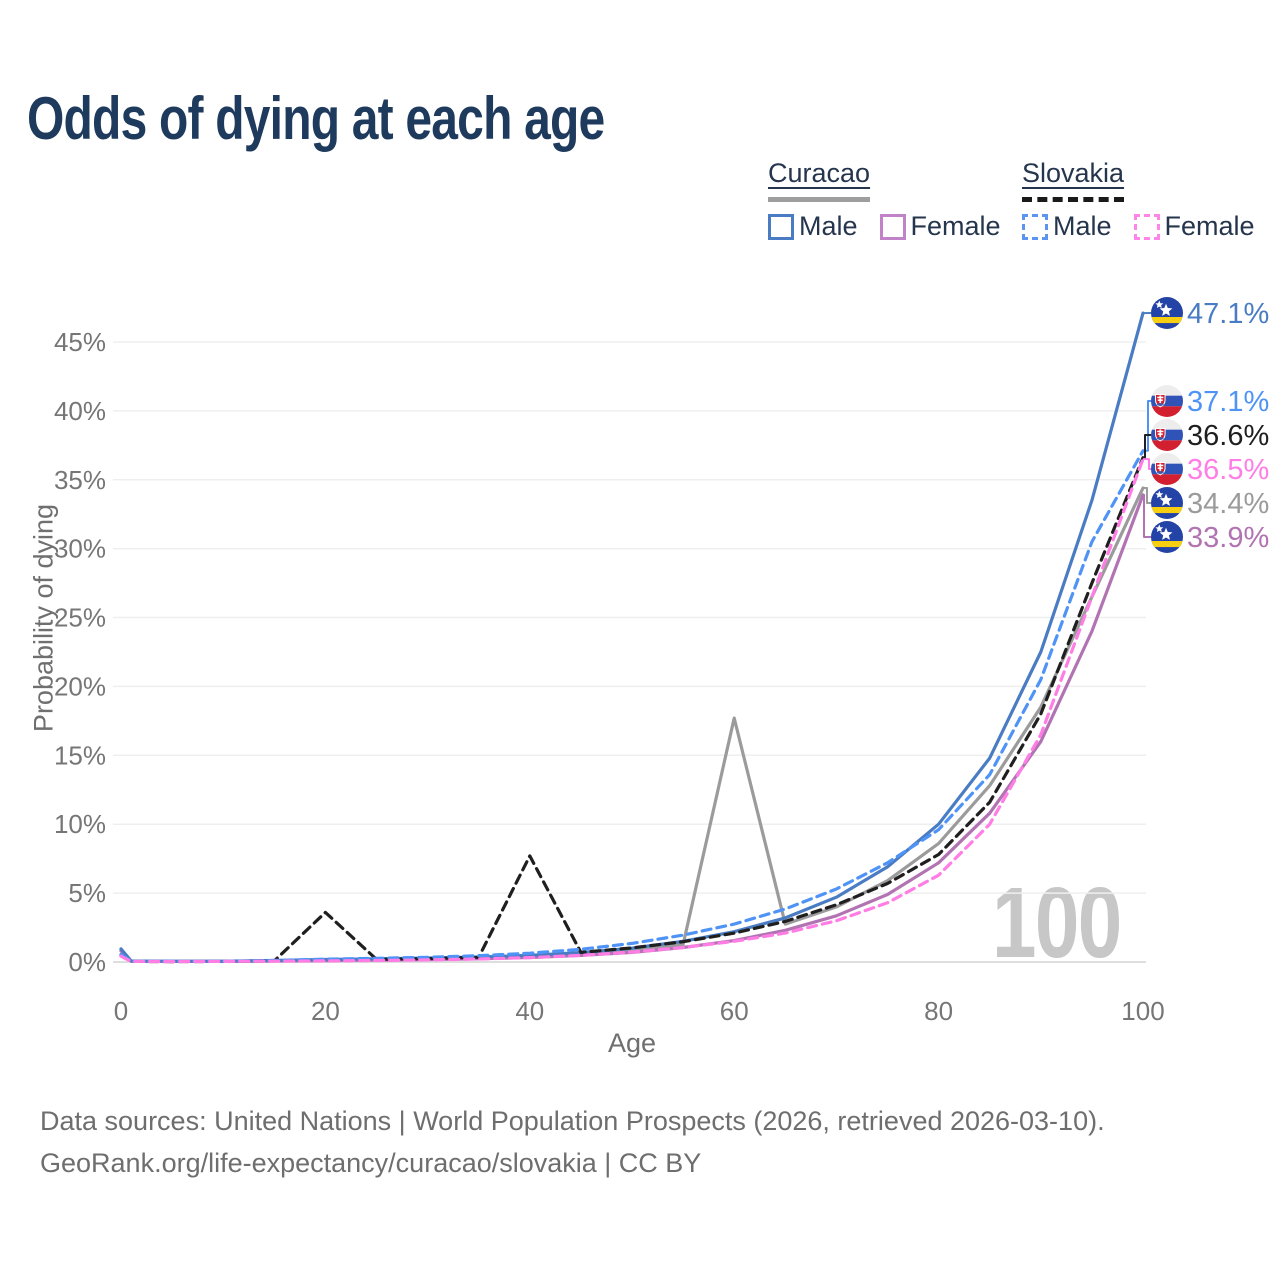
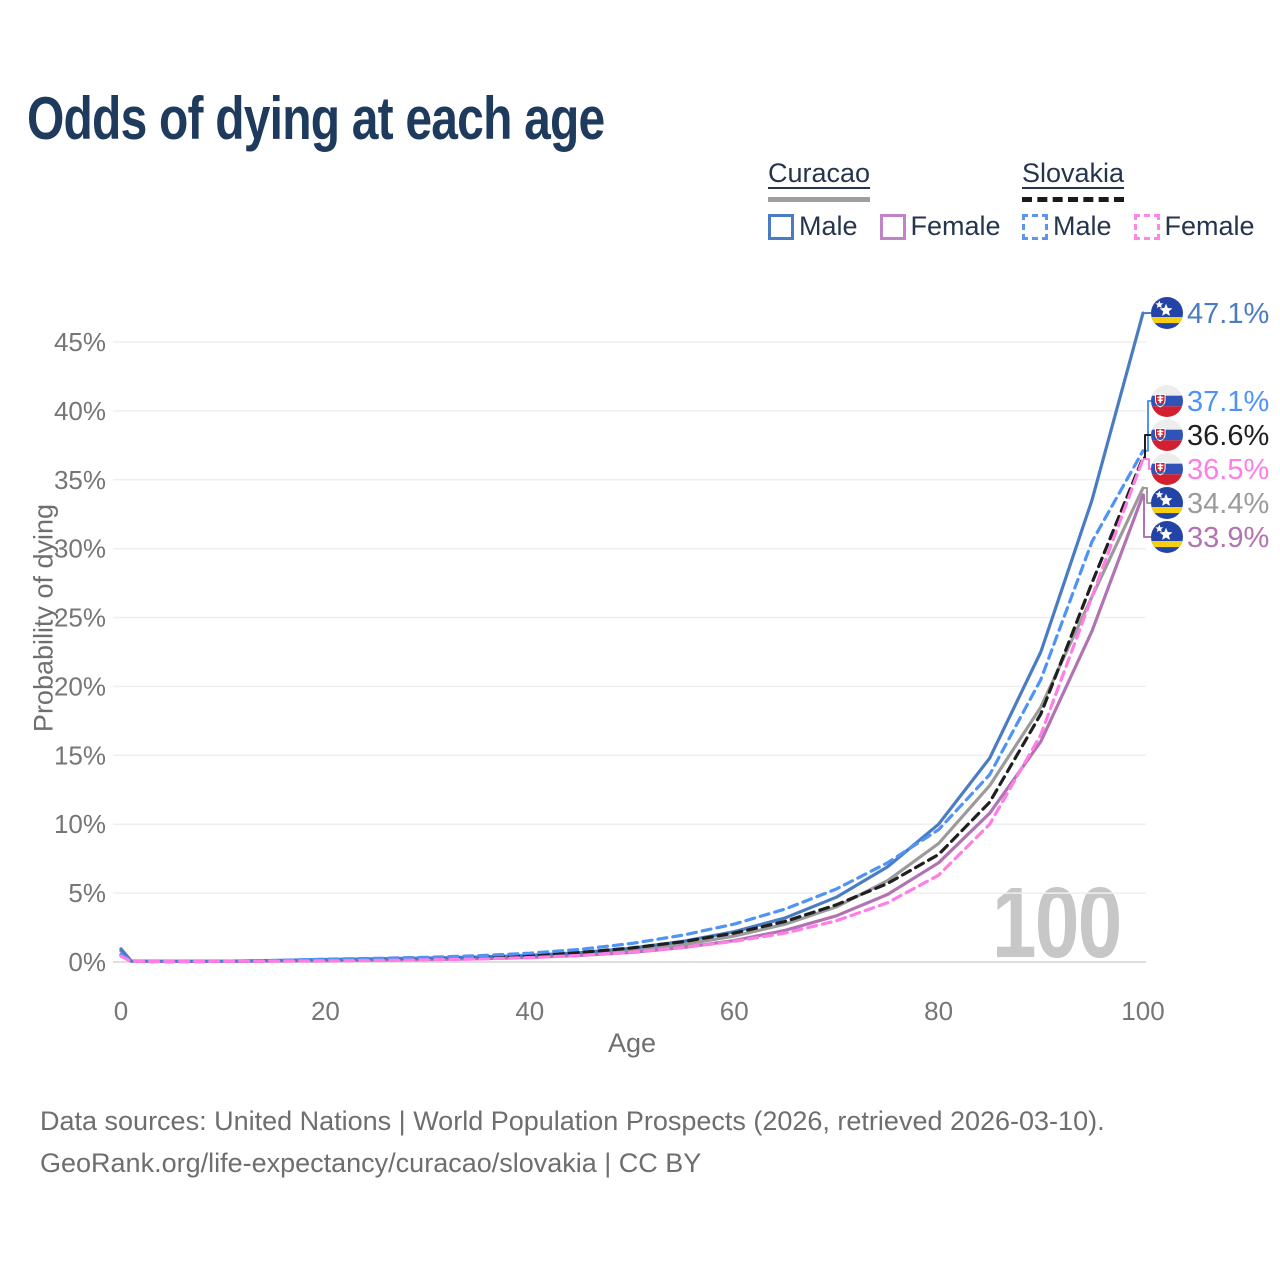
Slovakia/20: 3.6% -> 0.1%
Slovakia/40: 7.7% -> 0.5%
Curacao/60: 17.7% -> 1.9%
